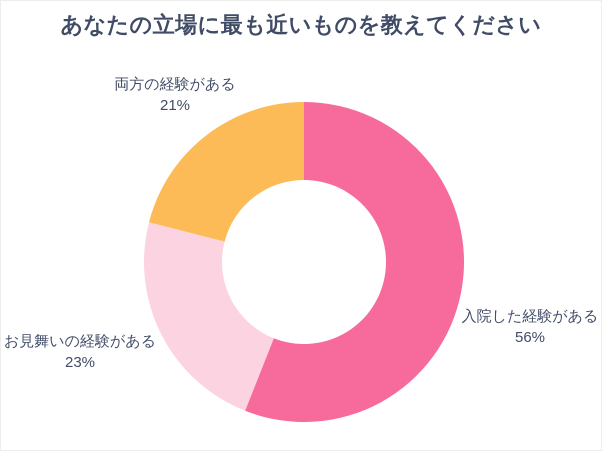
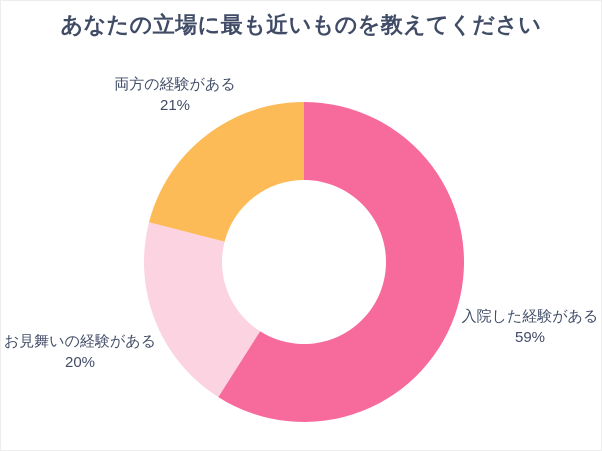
入院した経験がある: 56% -> 59%
お見舞いの経験がある: 23% -> 20%
